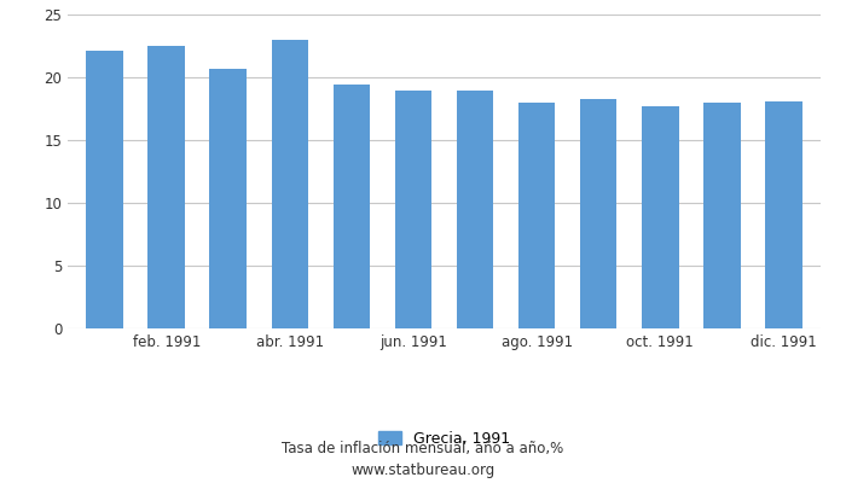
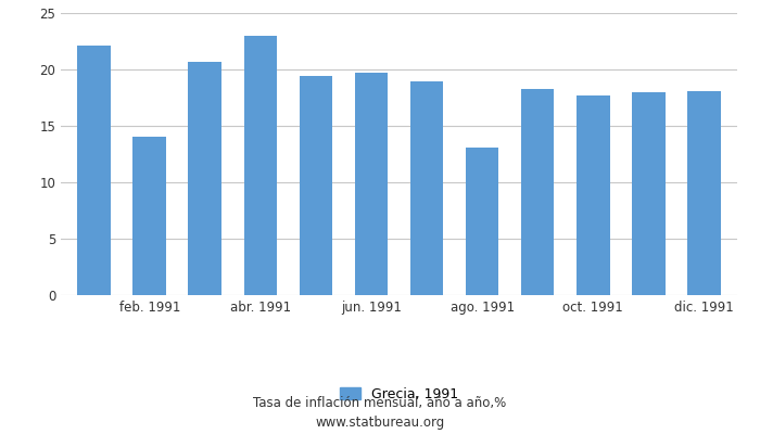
feb. 1991: 22.5 -> 14.0
jun. 1991: 18.9 -> 19.7
ago. 1991: 18.0 -> 13.1
